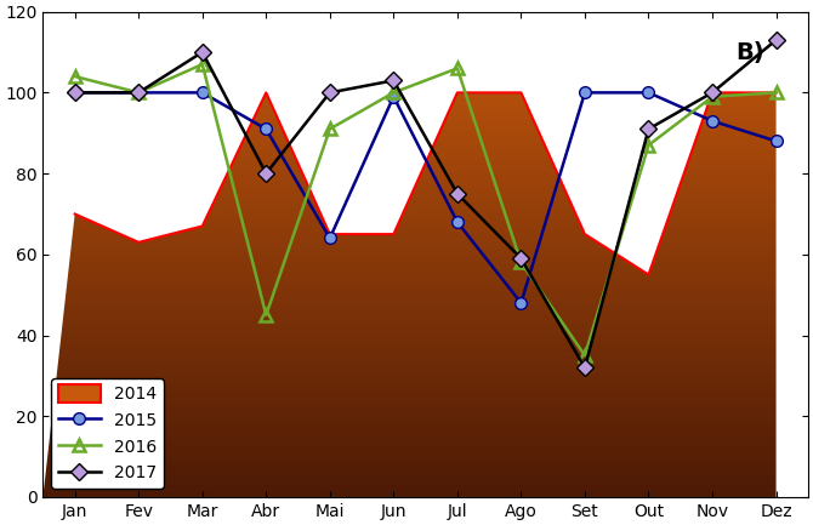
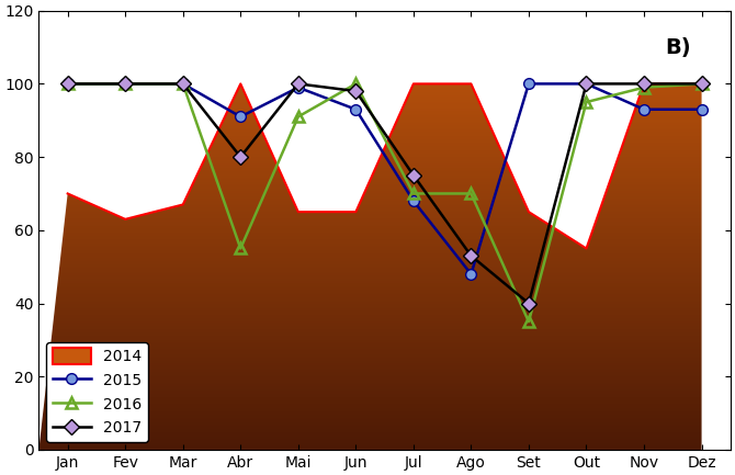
2016/Jan: 104 -> 100
2016/Mar: 107 -> 100
2017/Mar: 110 -> 100
2016/Abr: 45 -> 55
2015/Mai: 64 -> 99
2015/Jun: 99 -> 93
2017/Jun: 103 -> 98
2016/Jul: 106 -> 70
2016/Ago: 58 -> 70
2017/Ago: 59 -> 53
2017/Set: 32 -> 40
2016/Out: 87 -> 95
2017/Out: 91 -> 100
2015/Dez: 88 -> 93
2017/Dez: 113 -> 100
